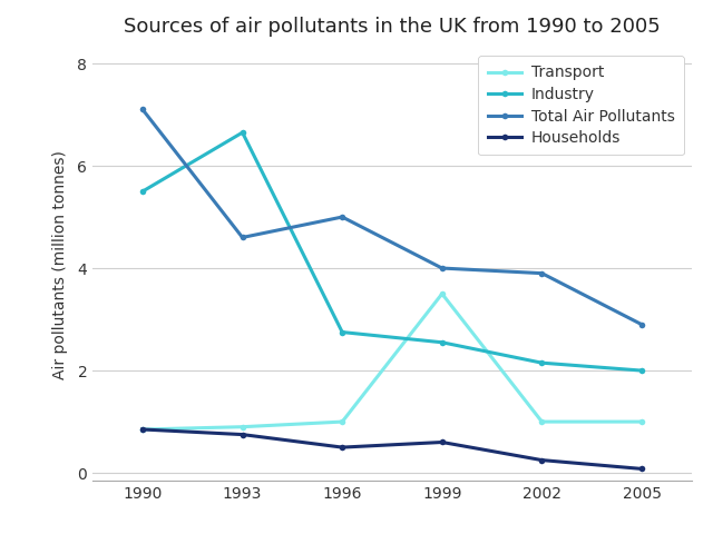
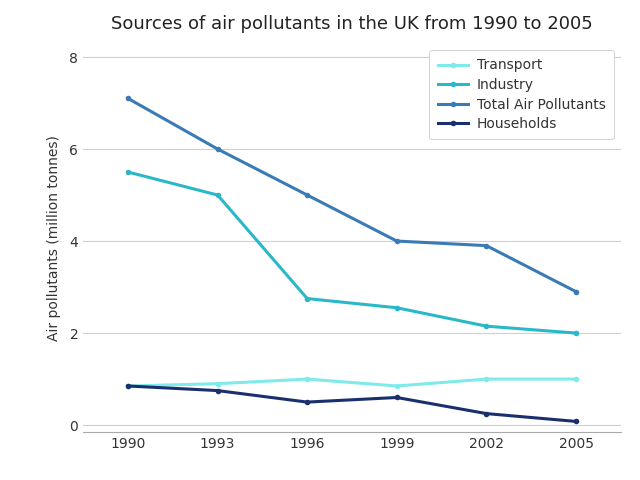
Industry/1993: 6.65 -> 5.00
Total Air Pollutants/1993: 4.6 -> 6.0
Transport/1999: 3.50 -> 0.85
